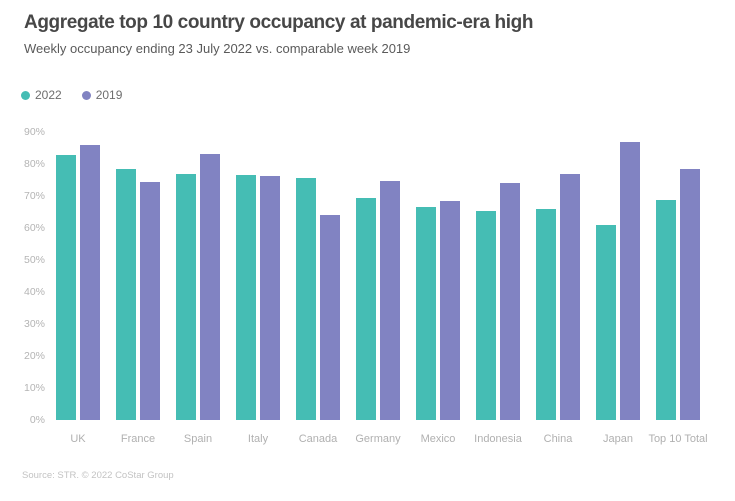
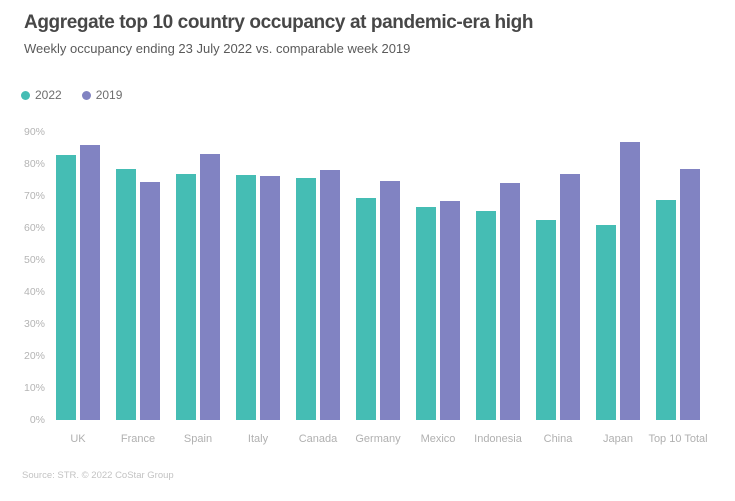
2019/Canada: 64% -> 78%
2022/China: 66% -> 62%
